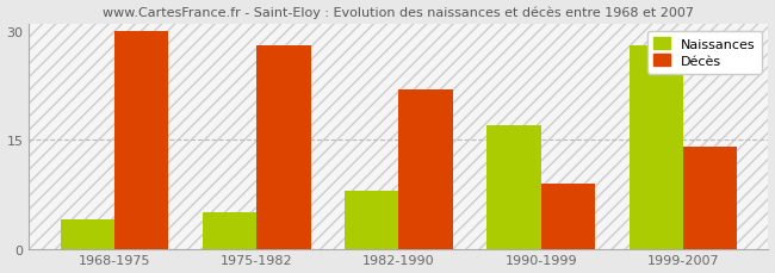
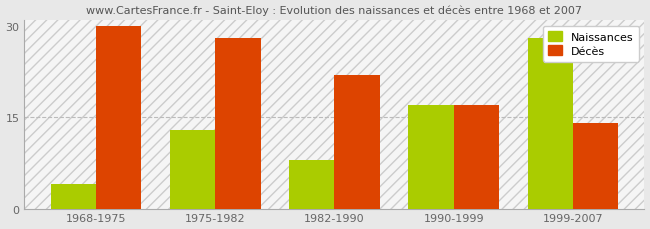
Naissances/1975-1982: 5 -> 13
Décès/1990-1999: 9 -> 17
